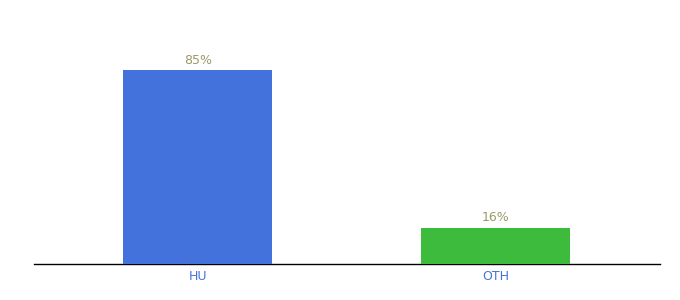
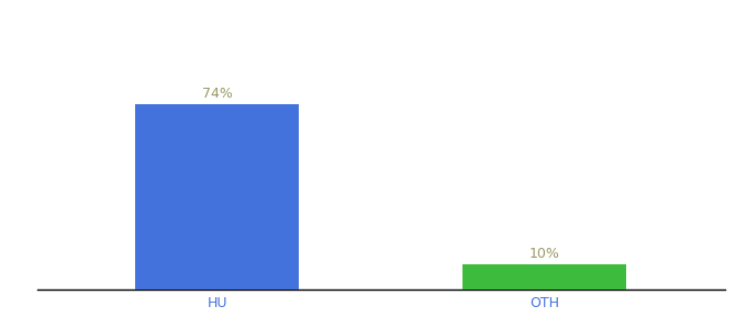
HU: 85% -> 74%
OTH: 16% -> 10%
